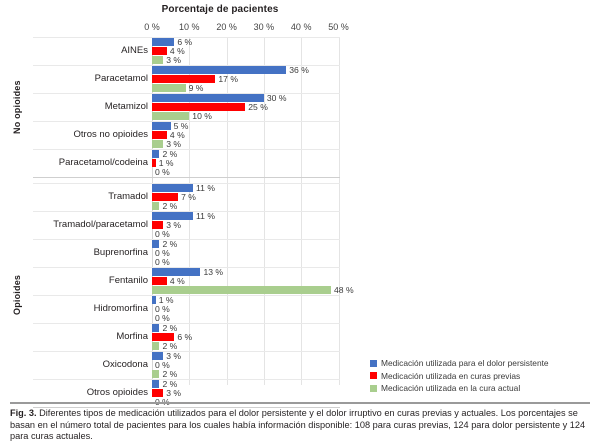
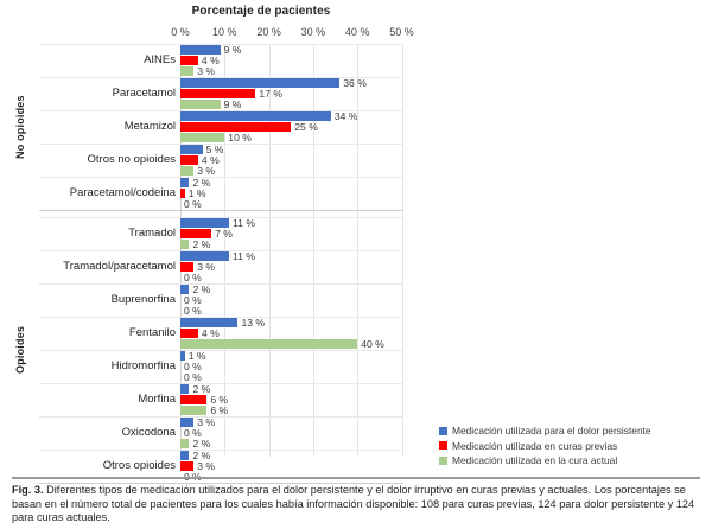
Medicación utilizada para el dolor persistente/AINEs: 6 -> 9
Medicación utilizada para el dolor persistente/Metamizol: 30 -> 34
Medicación utilizada en la cura actual/Fentanilo: 48 -> 40
Medicación utilizada en la cura actual/Morfina: 2 -> 6
